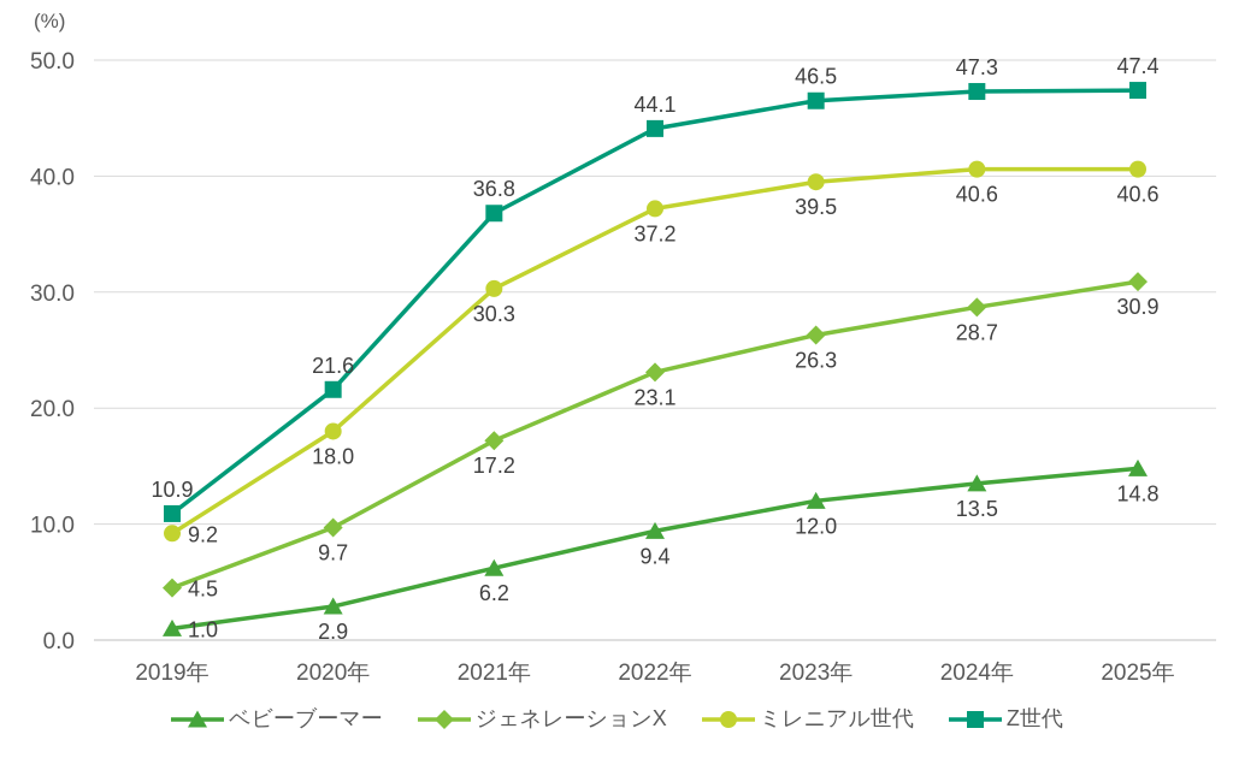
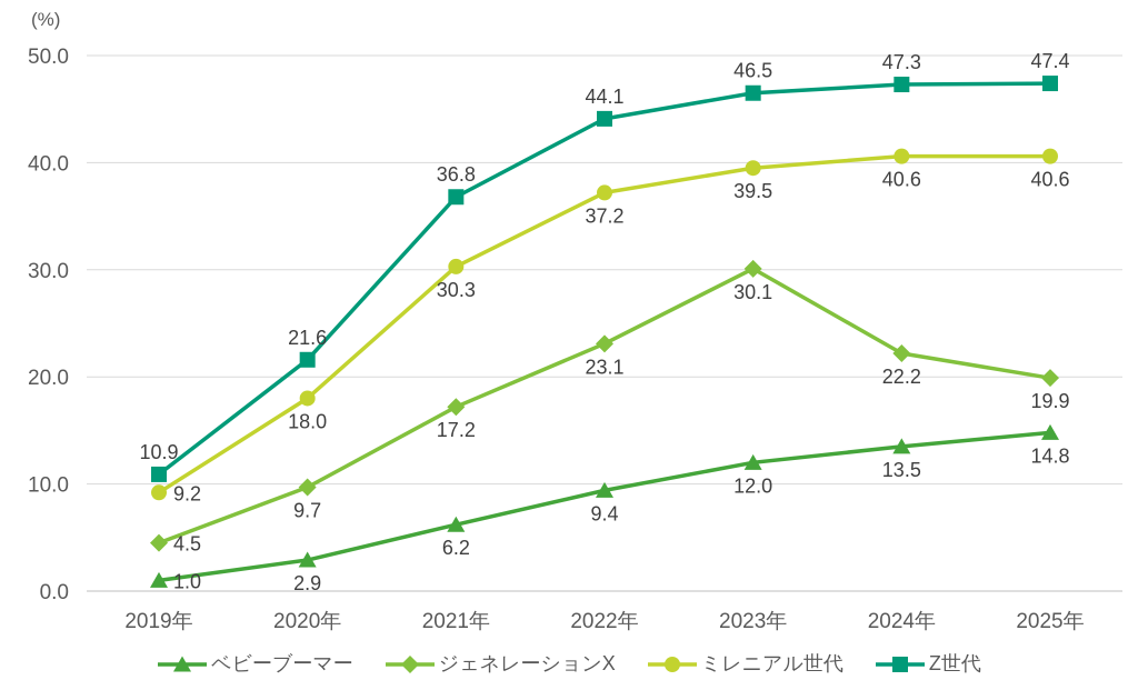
ジェネレーションX/2023年: 26.3 -> 30.1
ジェネレーションX/2024年: 28.7 -> 22.2
ジェネレーションX/2025年: 30.9 -> 19.9
